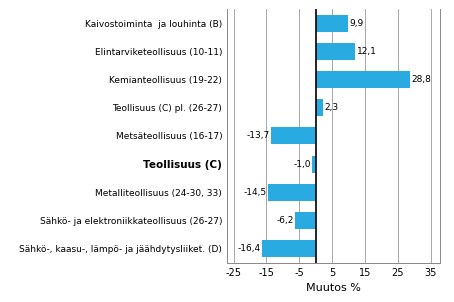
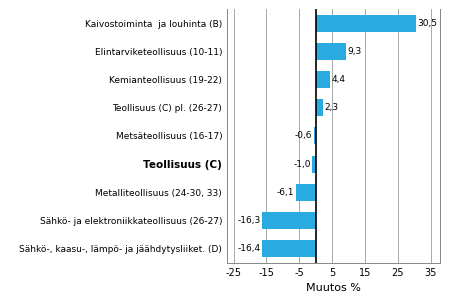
Kaivostoiminta ja louhinta (B): 9,9 -> 30,5
Elintarviketeollisuus (10-11): 12,1 -> 9,3
Kemianteollisuus (19-22): 28,8 -> 4,4
Metsäteollisuus (16-17): -13,7 -> -0,6
Metalliteollisuus (24-30, 33): -14,5 -> -6,1
Sähkö- ja elektroniikkateollisuus (26-27): -6,2 -> -16,3
